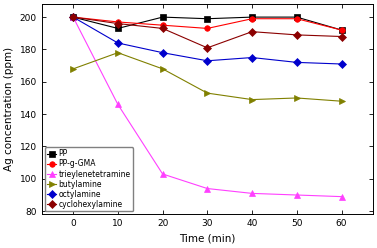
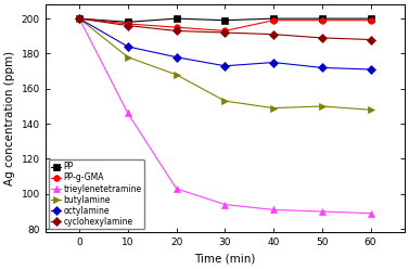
butylamine/0: 168 -> 200
PP/10: 193 -> 198
cyclohexylamine/30: 181 -> 192
PP/60: 192 -> 200
PP-g-GMA/60: 192 -> 199
